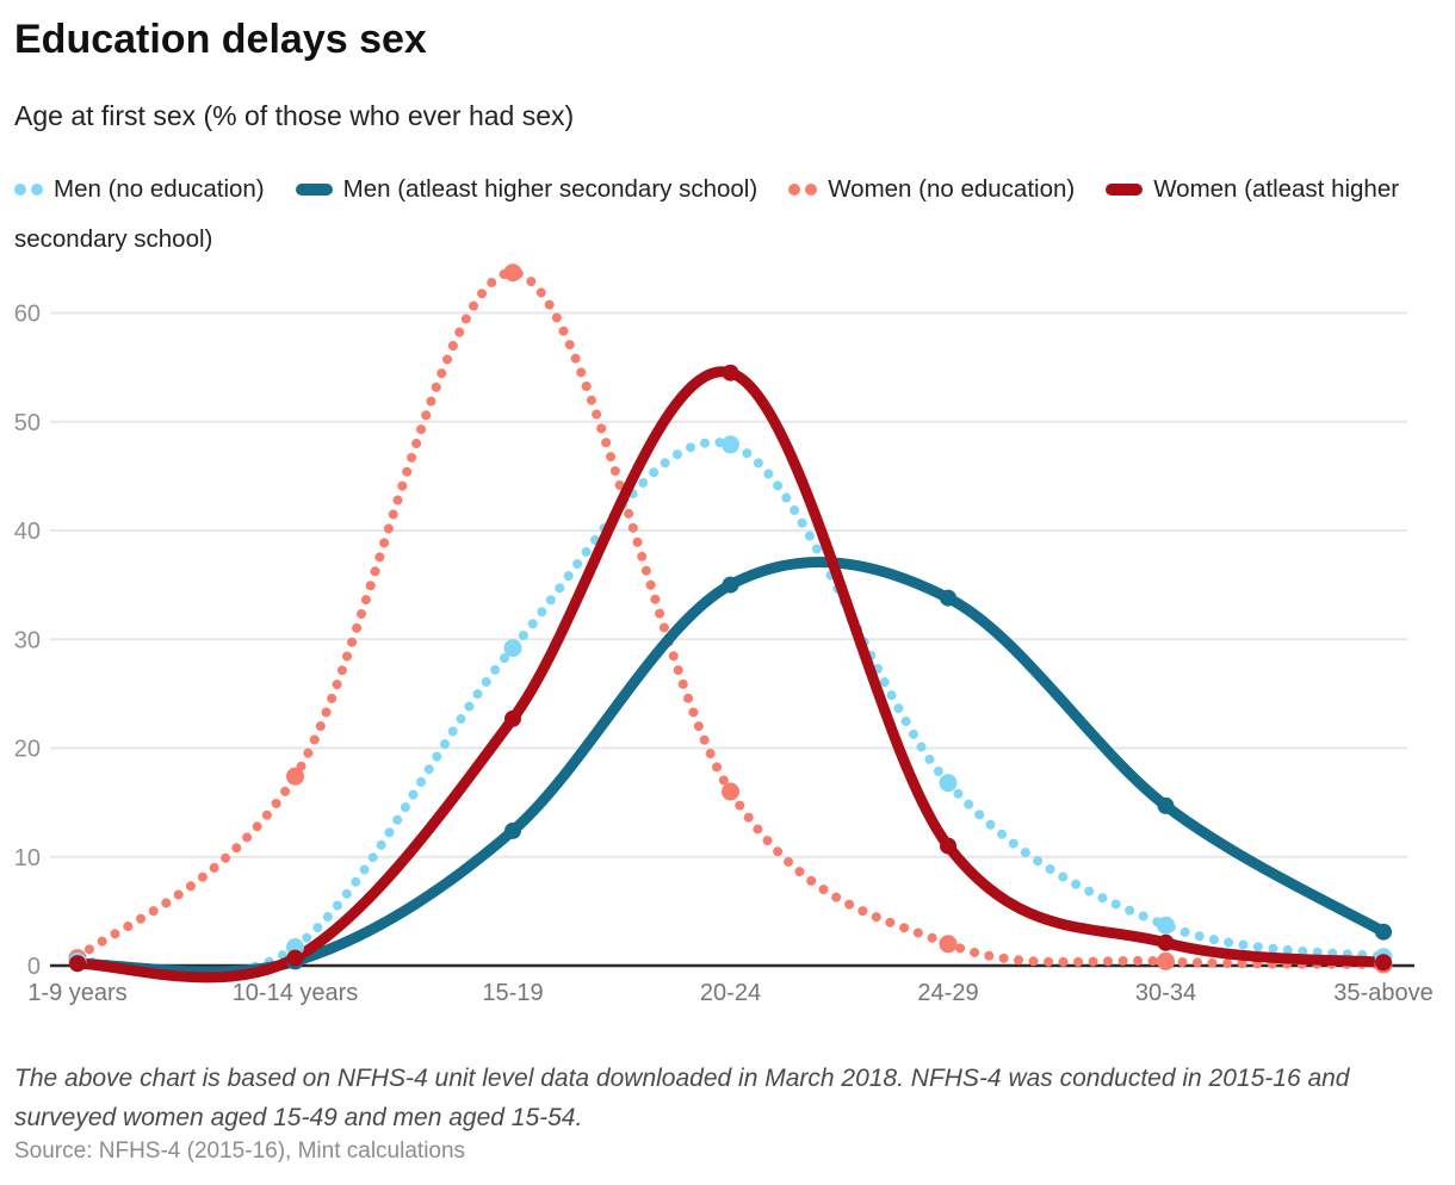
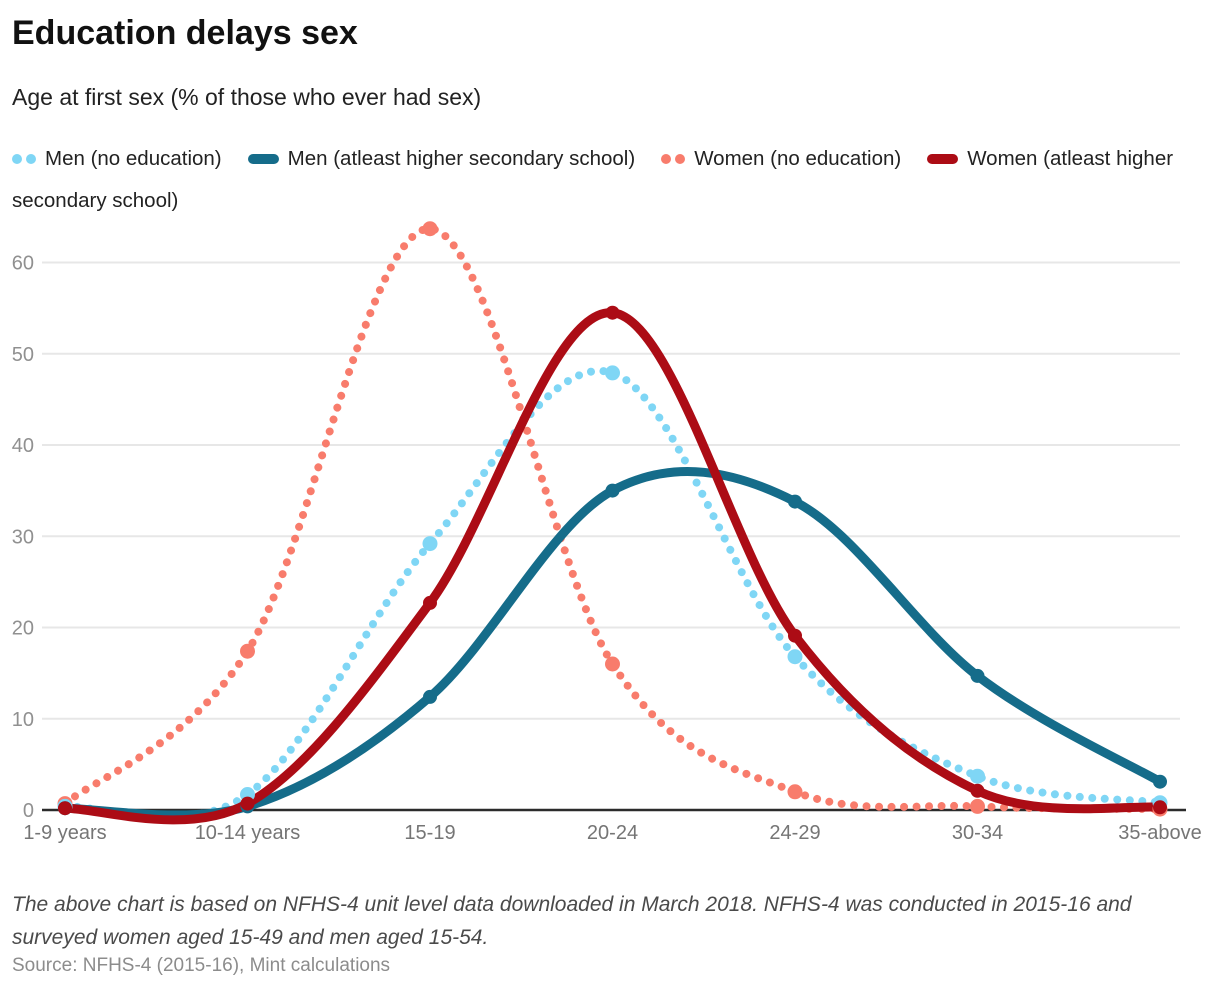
Women (atleast higher secondary school)/24-29: 11 -> 19
